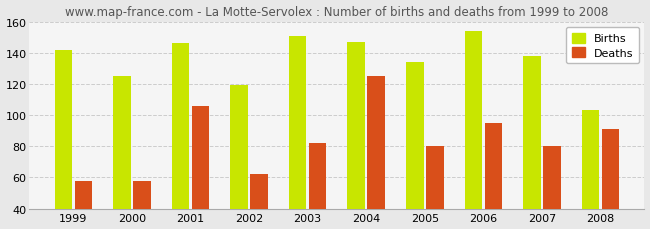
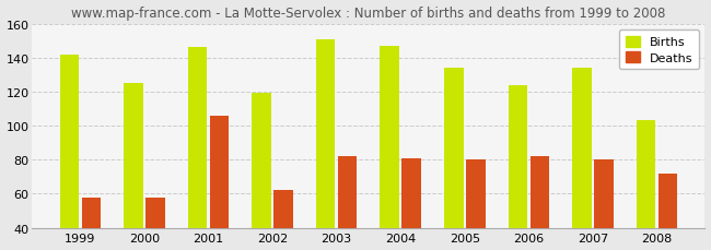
Deaths/2004: 125 -> 81
Births/2006: 154 -> 124
Deaths/2006: 95 -> 82
Births/2007: 138 -> 134
Deaths/2008: 91 -> 72
